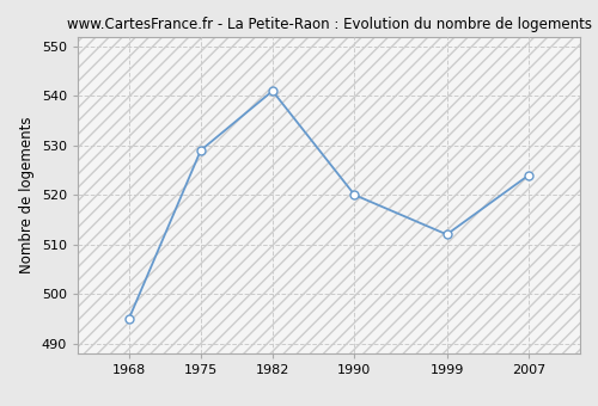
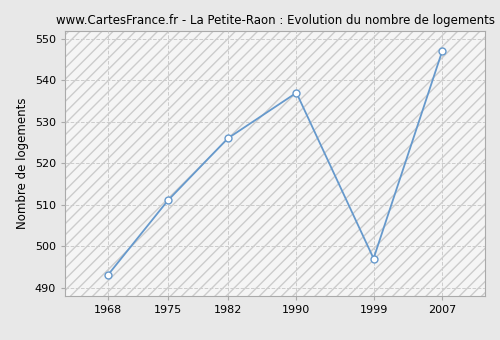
1968: 495 -> 493
1975: 529 -> 511
1982: 541 -> 526
1990: 520 -> 537
1999: 512 -> 497
2007: 524 -> 547
